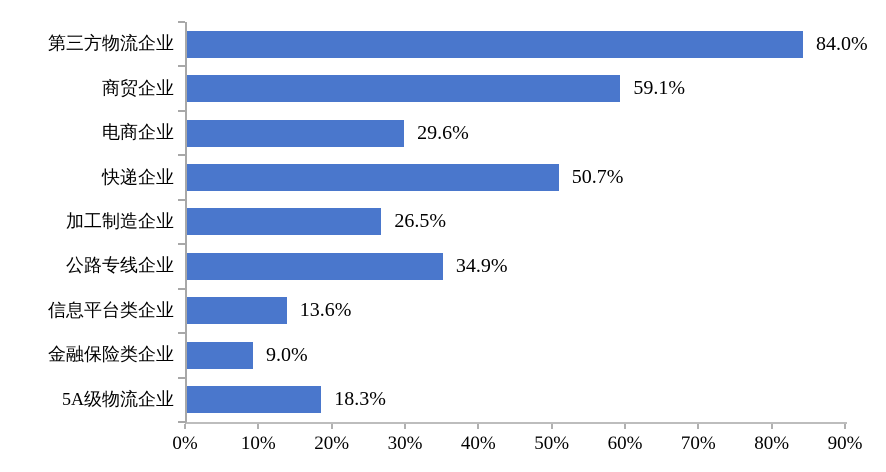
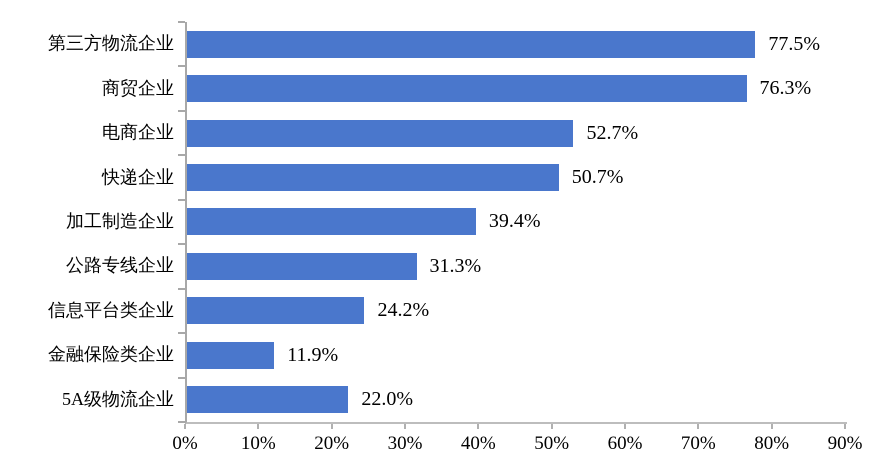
第三方物流企业: 84.0% -> 77.5%
商贸企业: 59.1% -> 76.3%
电商企业: 29.6% -> 52.7%
加工制造企业: 26.5% -> 39.4%
公路专线企业: 34.9% -> 31.3%
信息平台类企业: 13.6% -> 24.2%
金融保险类企业: 9.0% -> 11.9%
5A级物流企业: 18.3% -> 22.0%
